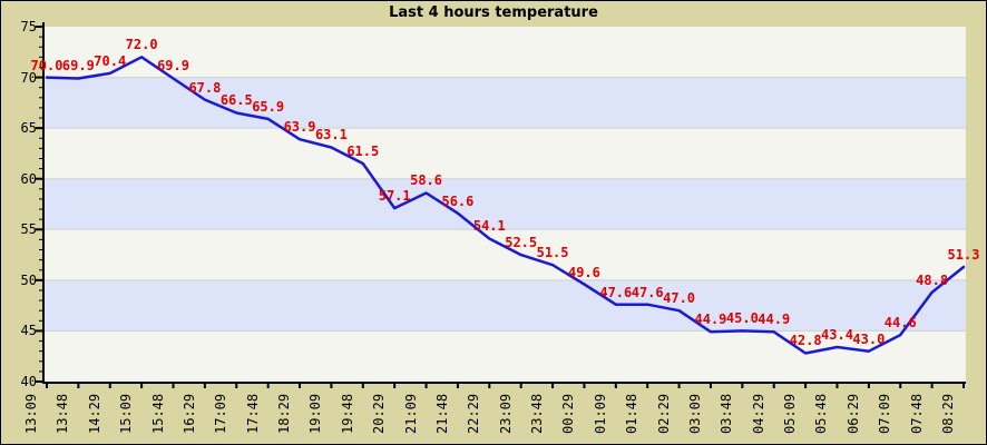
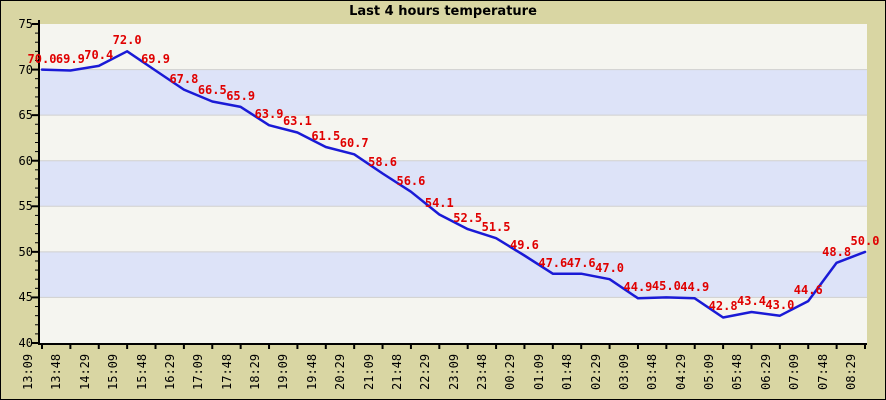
20:29: 57.1 -> 60.7
08:29: 51.3 -> 50.0
